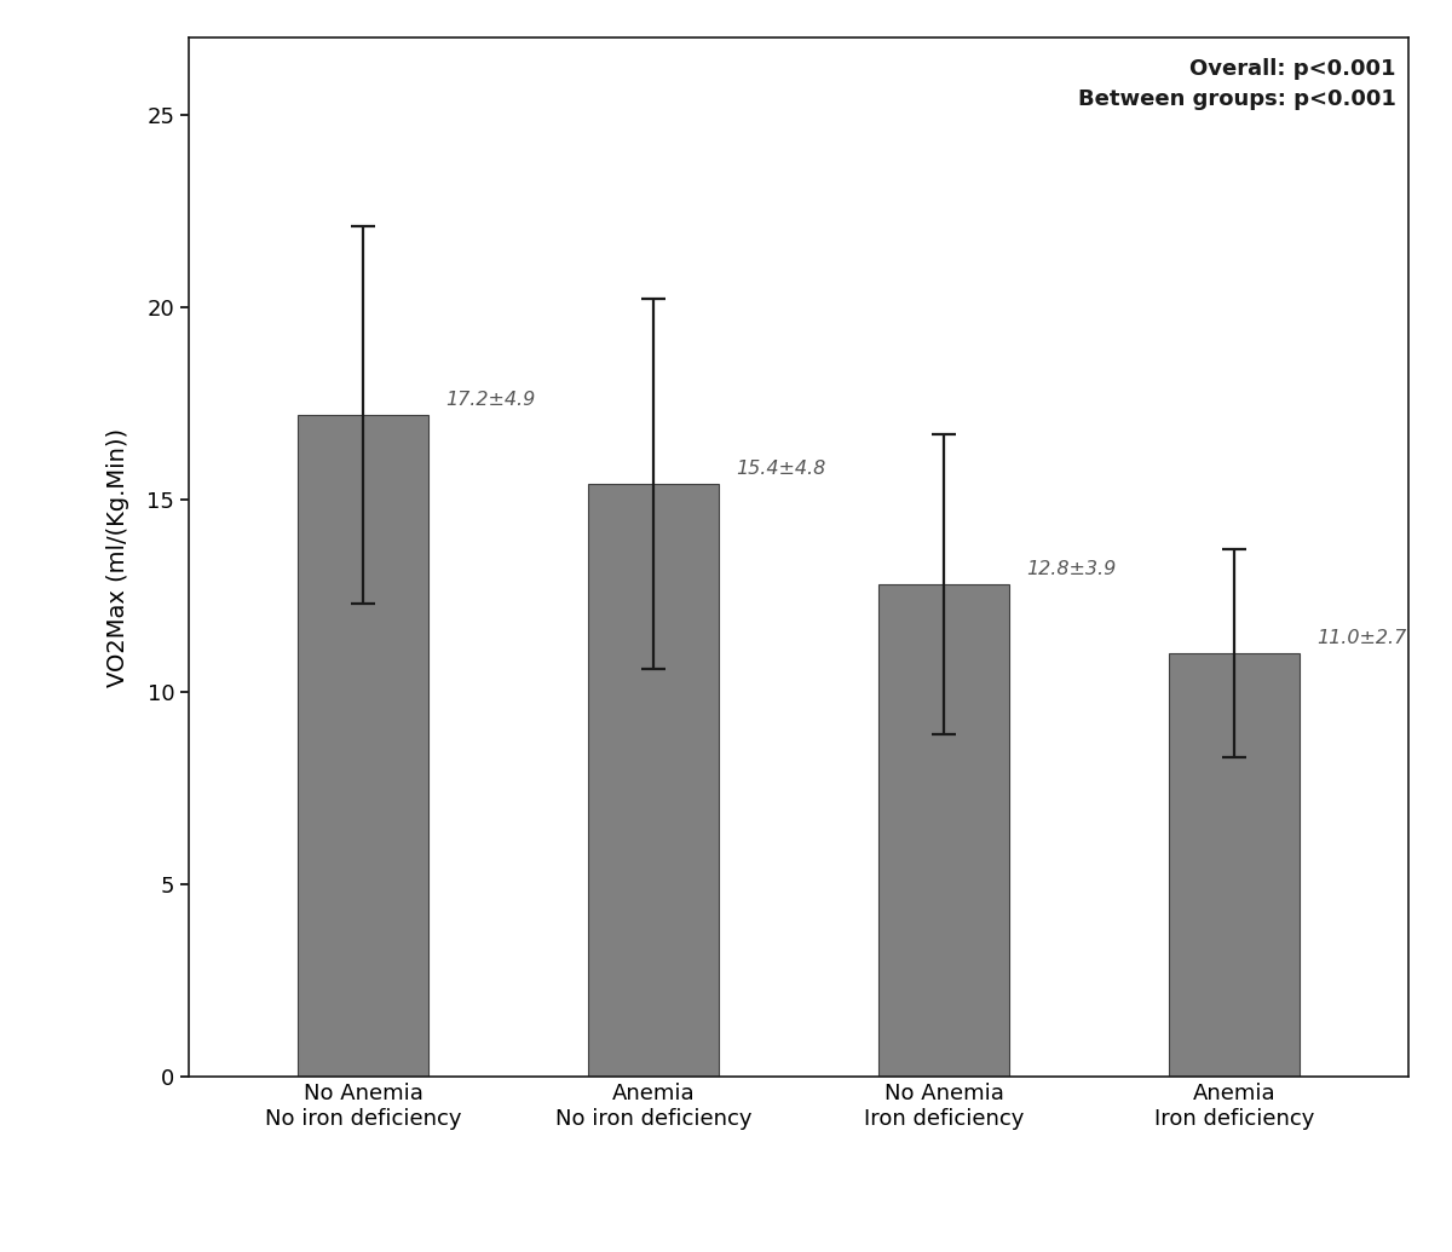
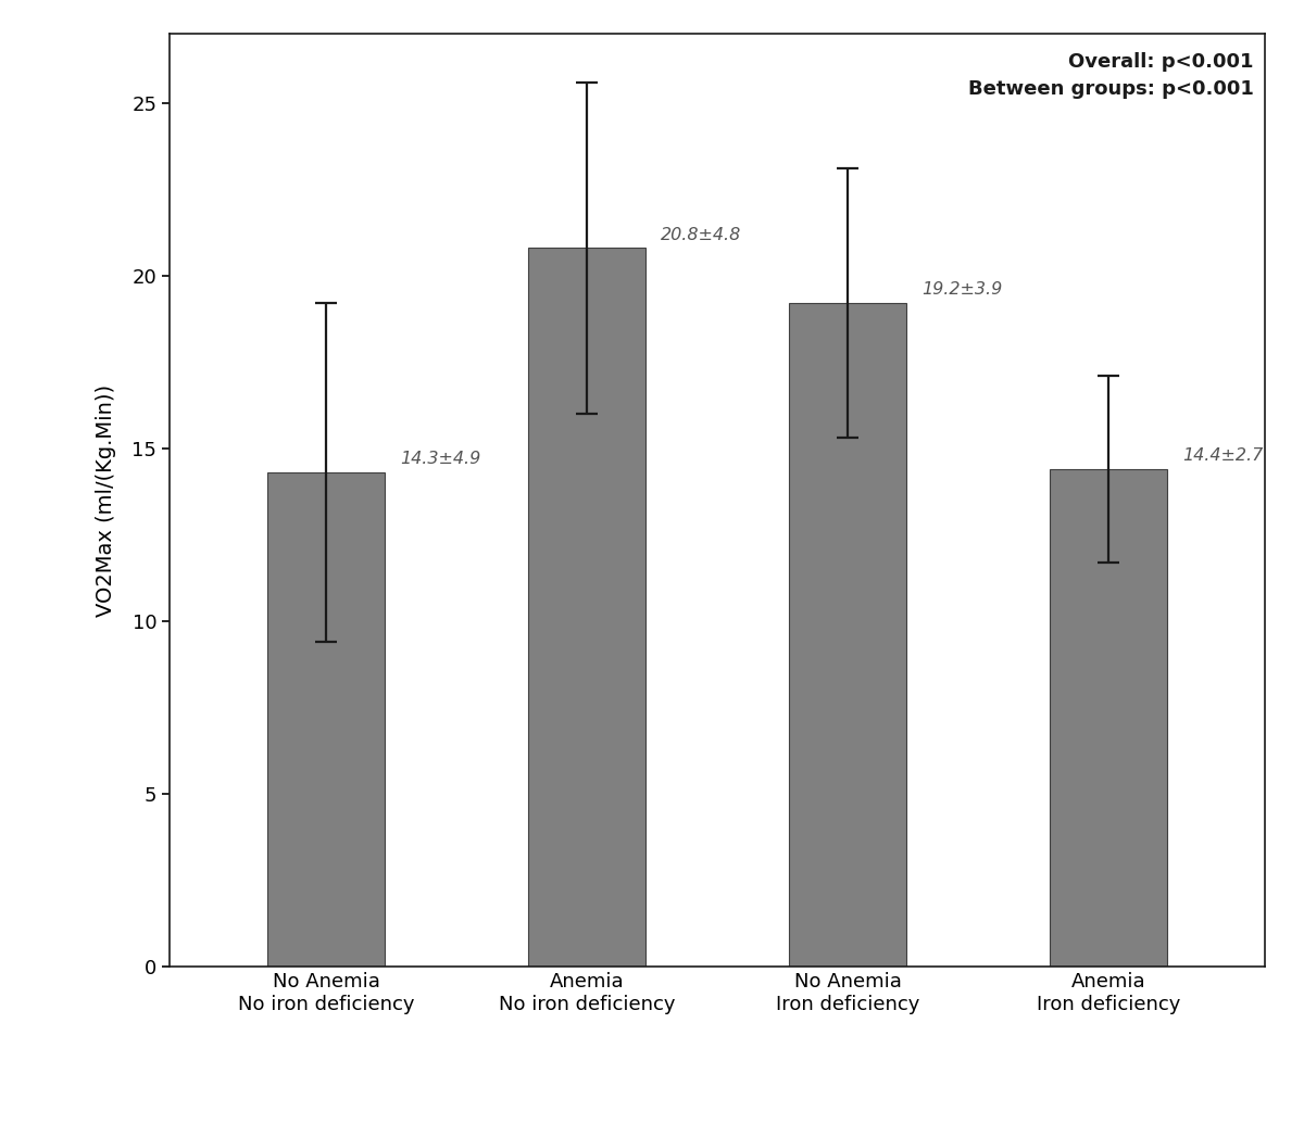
No Anemia No iron deficiency: 17.2 -> 14.3
Anemia No iron deficiency: 15.4 -> 20.8
No Anemia Iron deficiency: 12.8 -> 19.2
Anemia Iron deficiency: 11.0 -> 14.4
